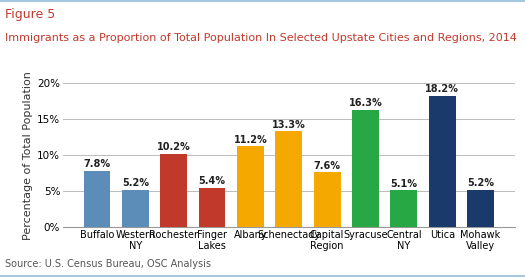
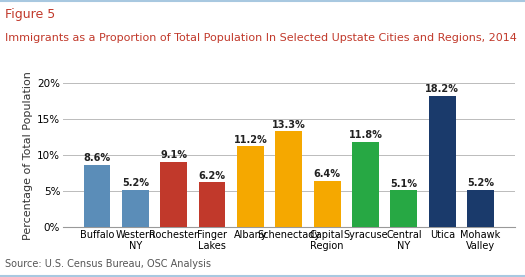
Buffalo: 7.8% -> 8.6%
Rochester: 10.2% -> 9.1%
Finger Lakes: 5.4% -> 6.2%
Capital Region: 7.6% -> 6.4%
Syracuse: 16.3% -> 11.8%
